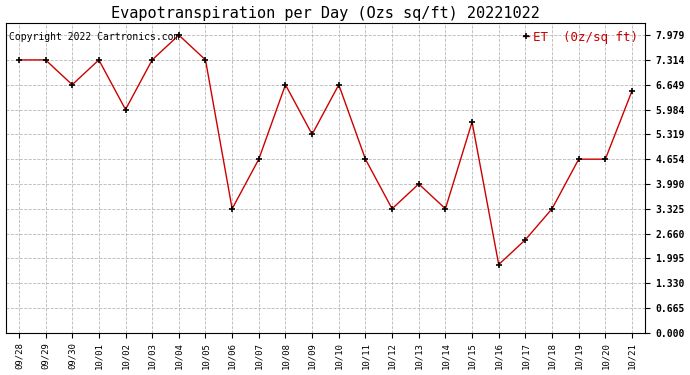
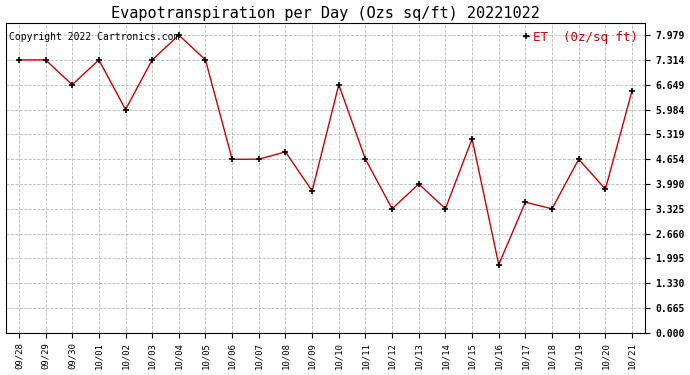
10/06: 3.33 -> 4.65
10/08: 6.65 -> 4.85
10/09: 5.32 -> 3.80
10/15: 5.65 -> 5.20
10/17: 2.50 -> 3.50
10/20: 4.65 -> 3.85
